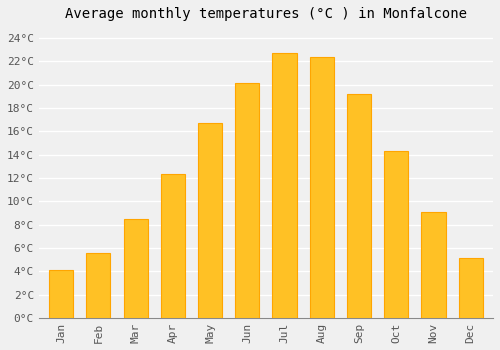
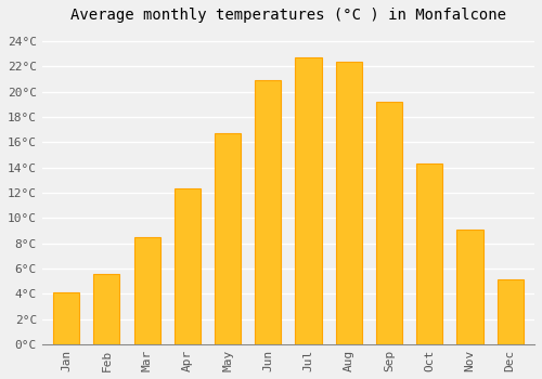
Jun: 20.1°C -> 20.9°C
